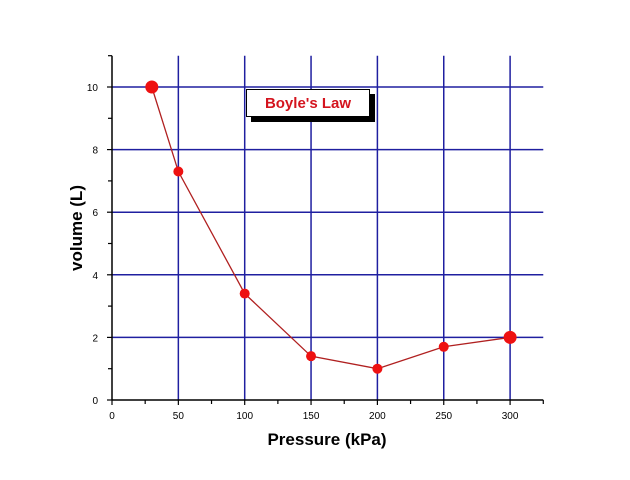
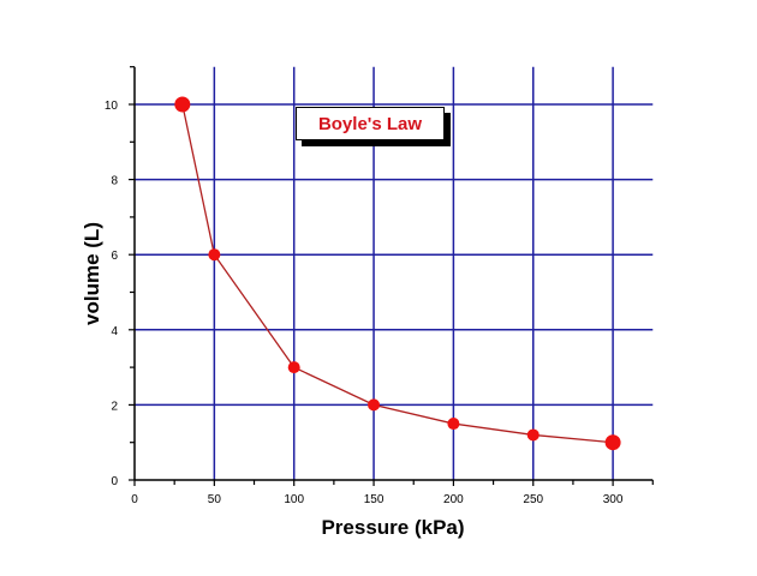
50: 7.3 -> 6.0
100: 3.4 -> 3.0
150: 1.4 -> 2.0
200: 1.0 -> 1.5
250: 1.7 -> 1.2
300: 2.0 -> 1.0
